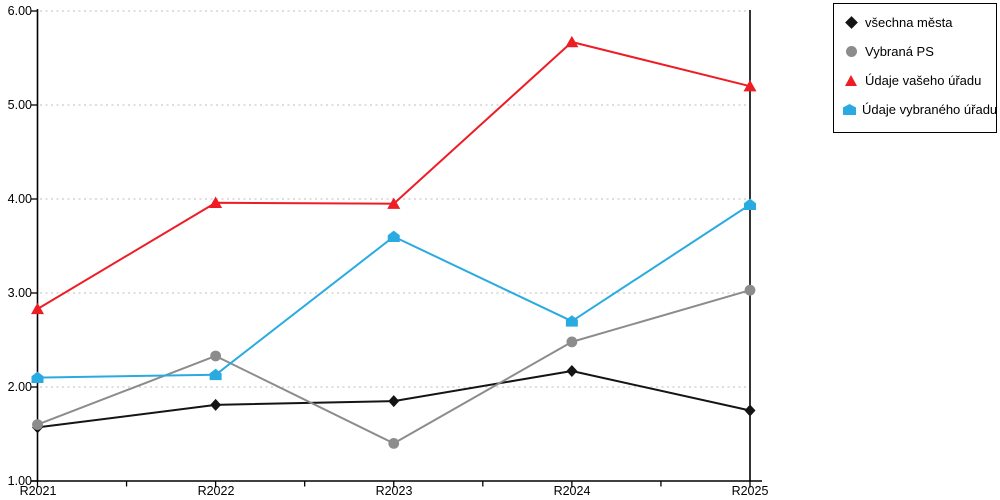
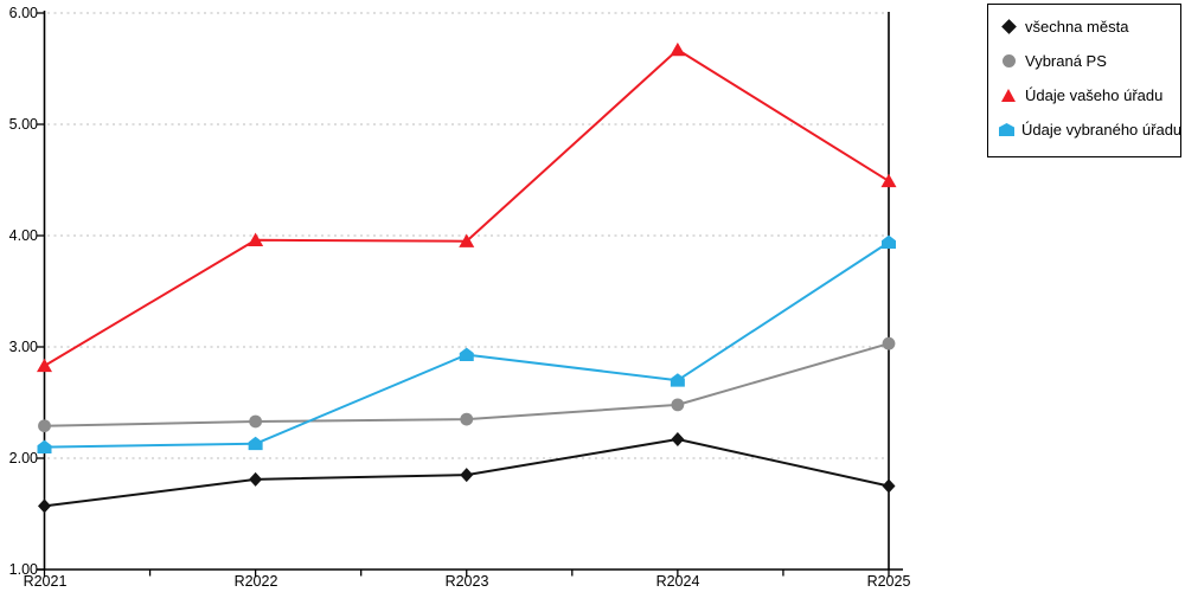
Vybraná PS/R2021: 1.6 -> 2.3
Vybraná PS/R2023: 1.4 -> 2.4
Údaje vybraného úřadu/R2023: 3.6 -> 2.9
Údaje vašeho úřadu/R2025: 5.2 -> 4.5
